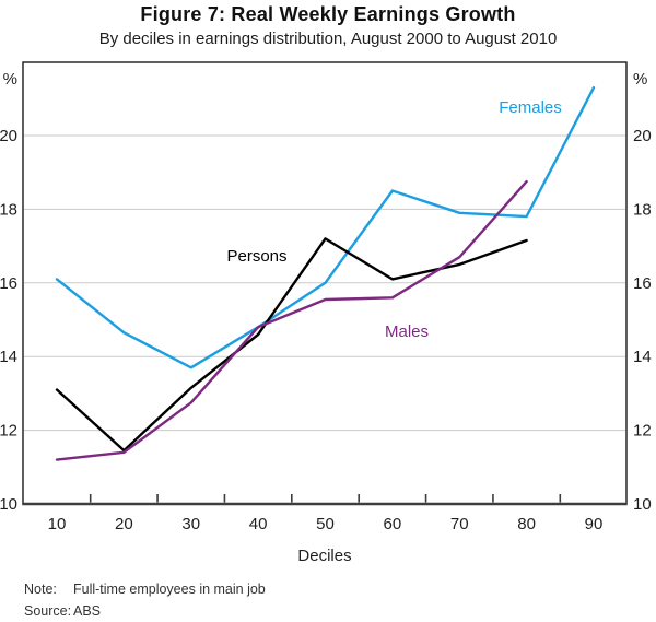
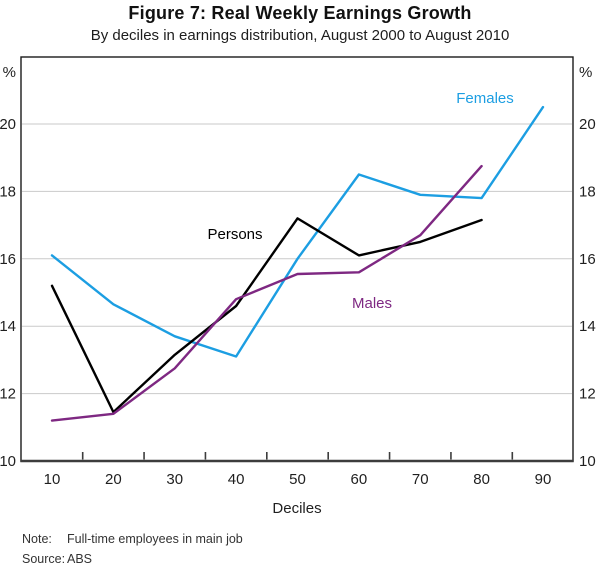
Persons/10: 13.1 -> 15.2
Females/40: 14.8 -> 13.1
Females/90: 21.3 -> 20.5
